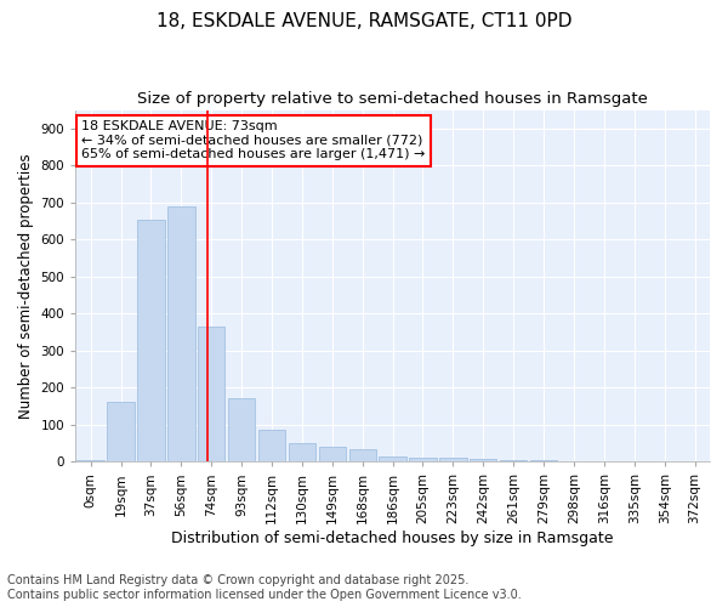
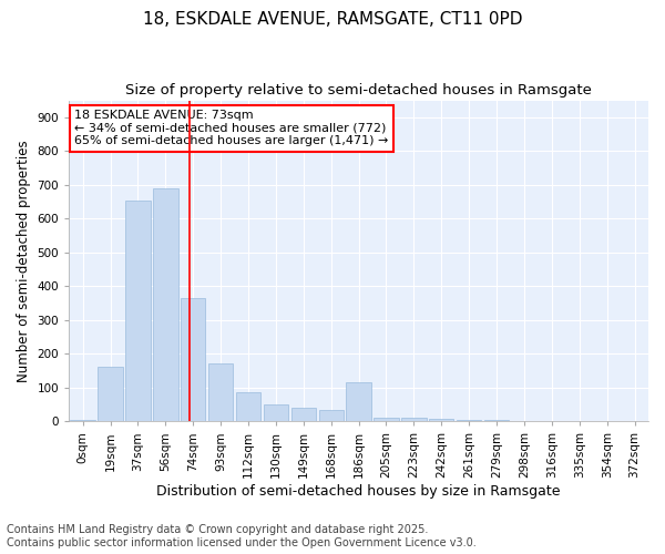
186sqm: 15 -> 115
